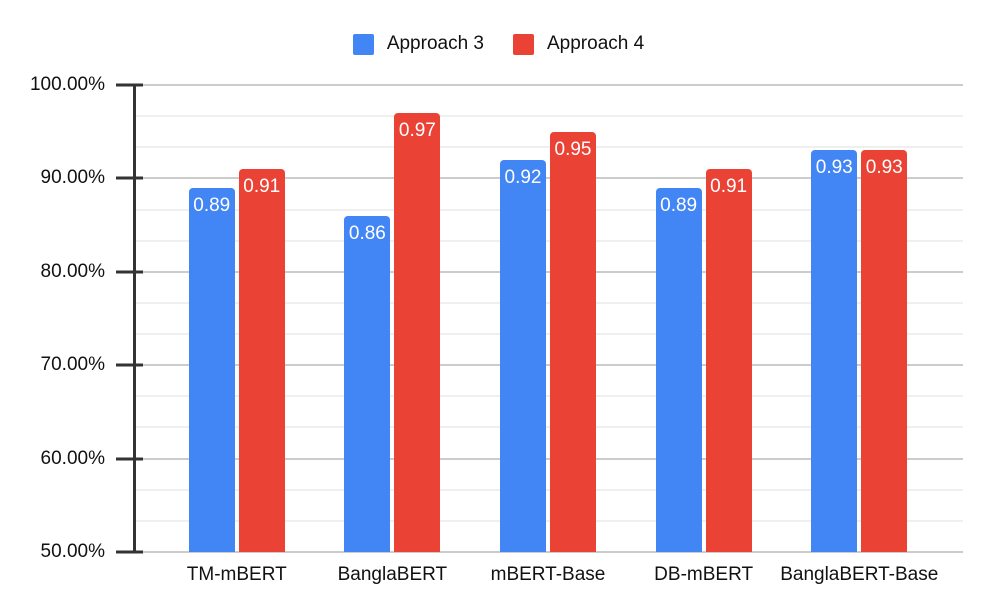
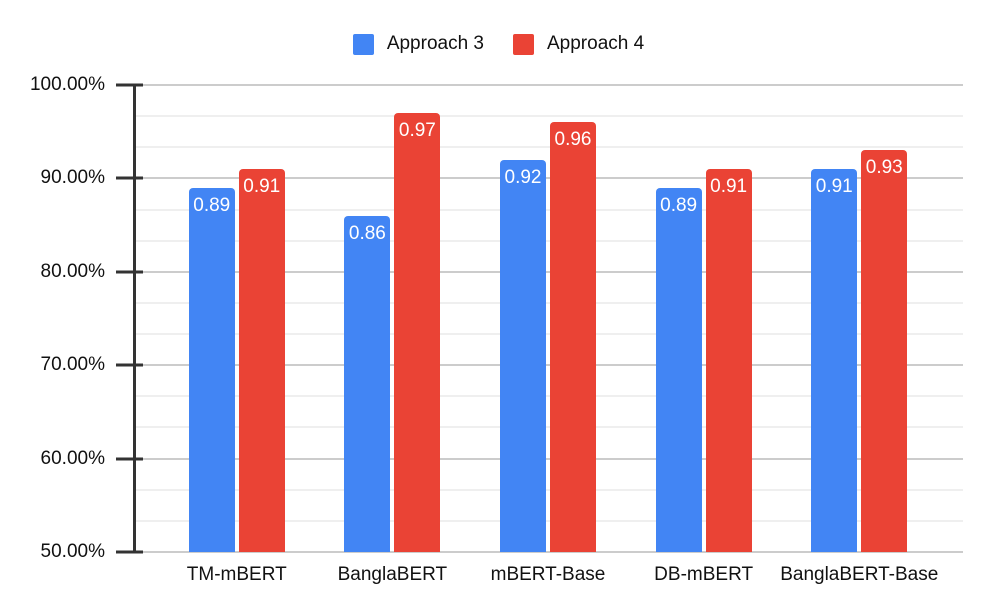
Approach 4/mBERT-Base: 0.95 -> 0.96
Approach 3/BanglaBERT-Base: 0.93 -> 0.91
